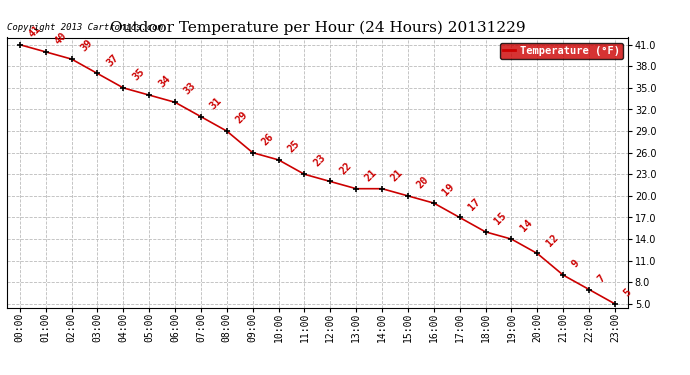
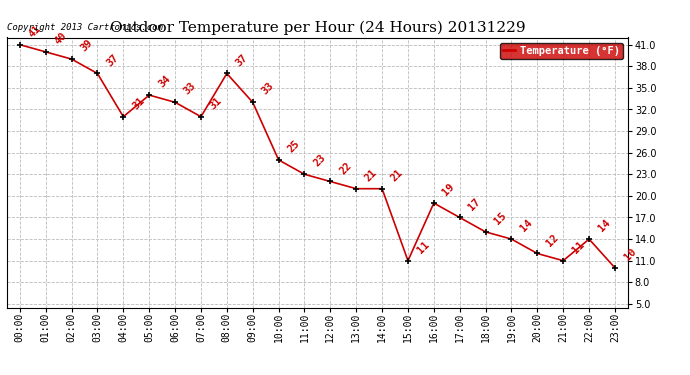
04:00: 35 -> 31
08:00: 29 -> 37
09:00: 26 -> 33
15:00: 20 -> 11
21:00: 9 -> 11
22:00: 7 -> 14
23:00: 5 -> 10
